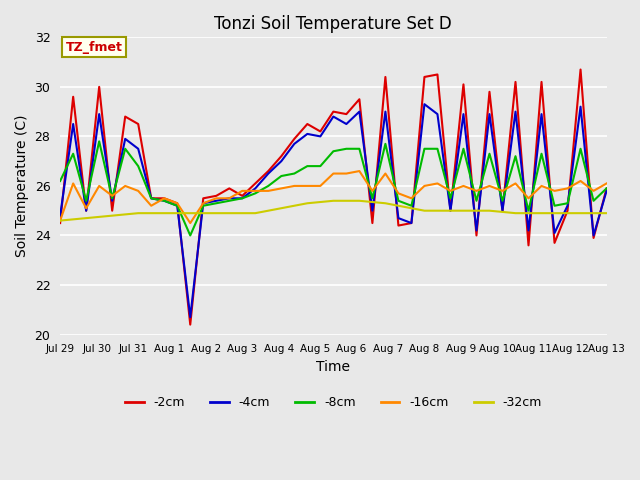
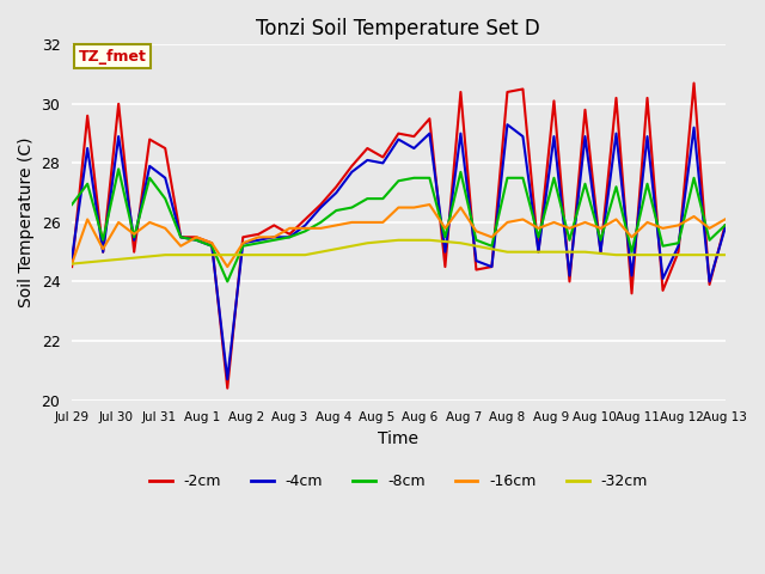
-8cm/Jul 29: 26.2 -> 26.6
